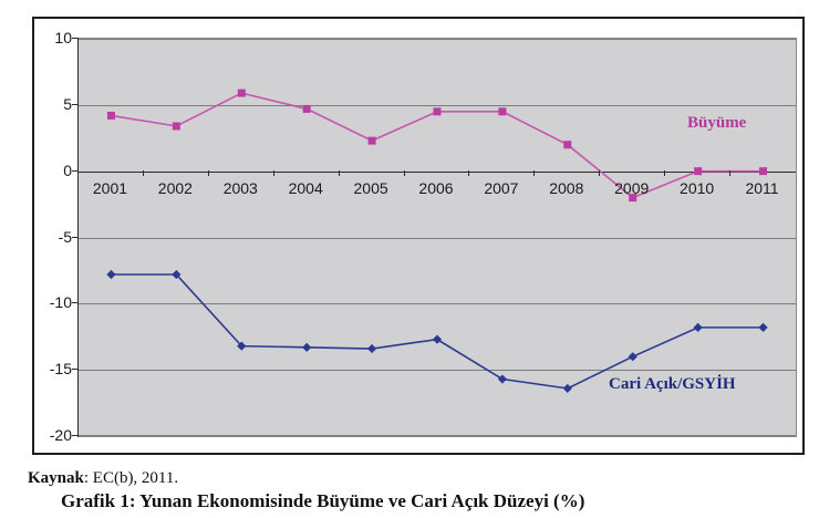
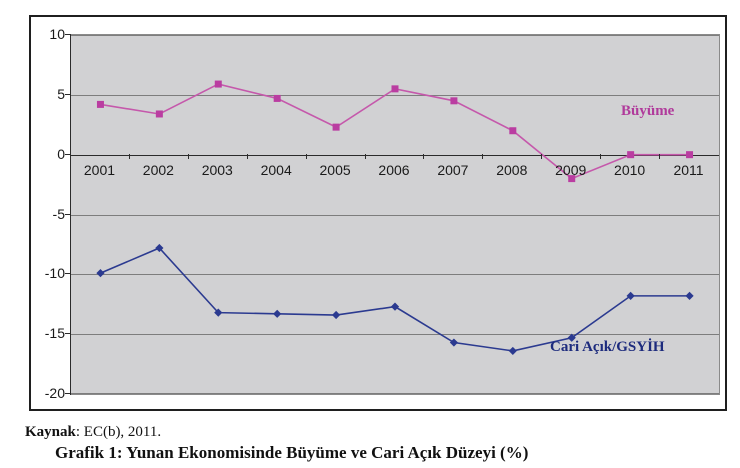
Cari Açık/GSYİH/2001: -7.8 -> -9.9
Büyüme/2006: 4.5 -> 5.5
Cari Açık/GSYİH/2009: -14.0 -> -15.3
